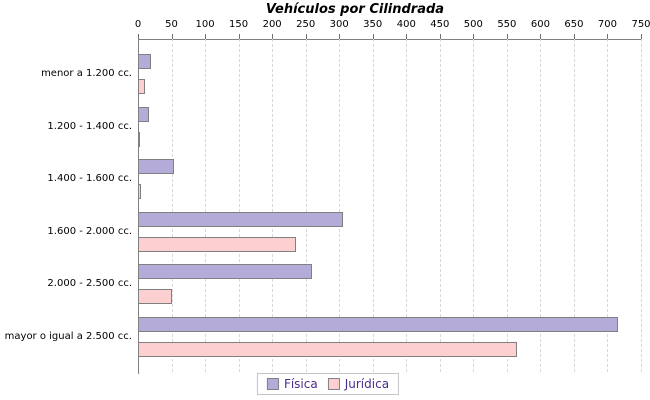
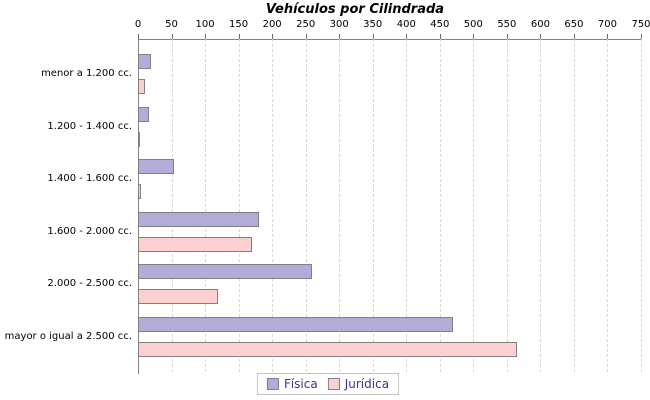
Física/1.600 - 2.000 cc.: 300 -> 180
Jurídica/1.600 - 2.000 cc.: 240 -> 170
Jurídica/2.000 - 2.500 cc.: 50 -> 120
Física/mayor o igual a 2.500 cc.: 720 -> 470
